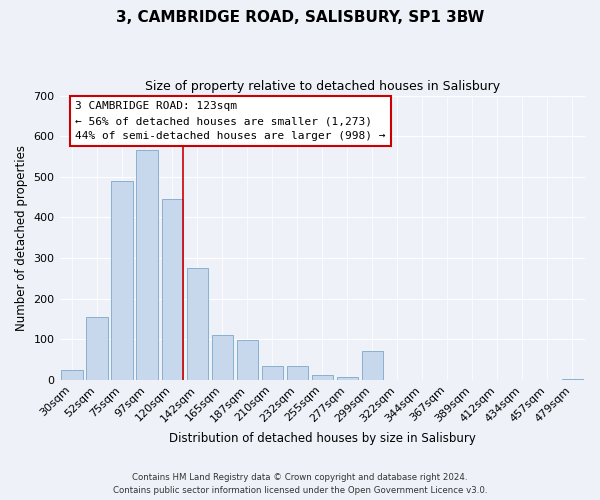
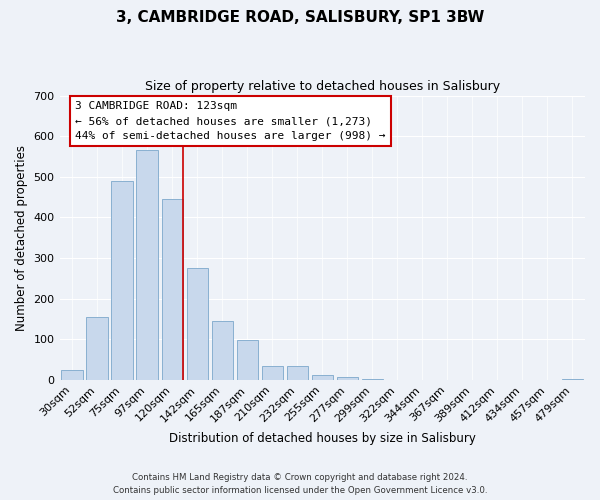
165sqm: 110 -> 145
299sqm: 70 -> 2
